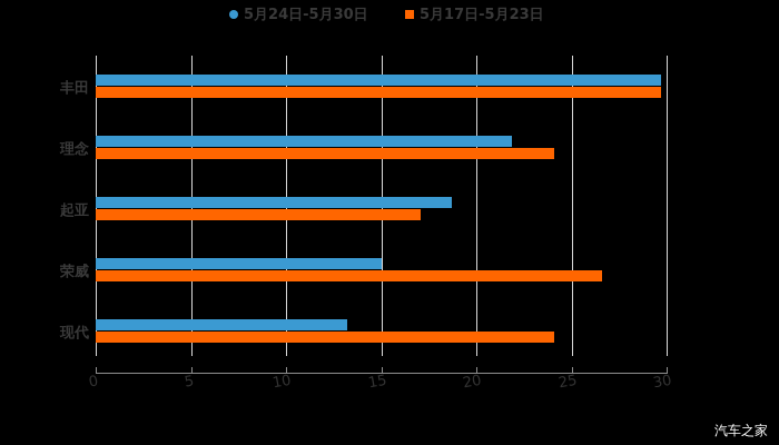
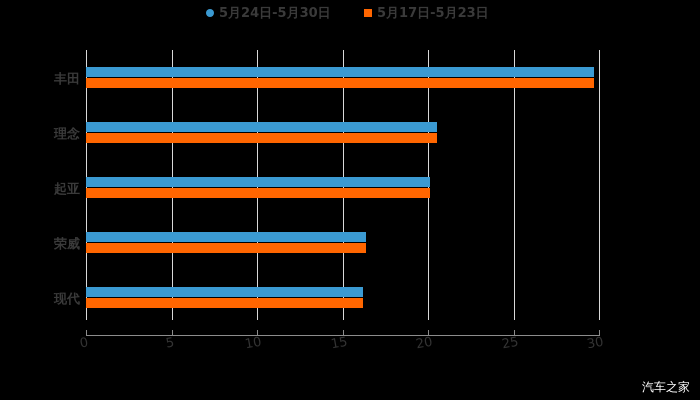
5月24日-5月30日/理念: 21.9 -> 20.5
5月17日-5月23日/理念: 24.1 -> 20.5
5月24日-5月30日/起亚: 18.7 -> 20.1
5月17日-5月23日/起亚: 17.1 -> 20.1
5月24日-5月30日/荣威: 15.0 -> 16.4
5月17日-5月23日/荣威: 26.6 -> 16.4
5月24日-5月30日/现代: 13.2 -> 16.2
5月17日-5月23日/现代: 24.1 -> 16.2
